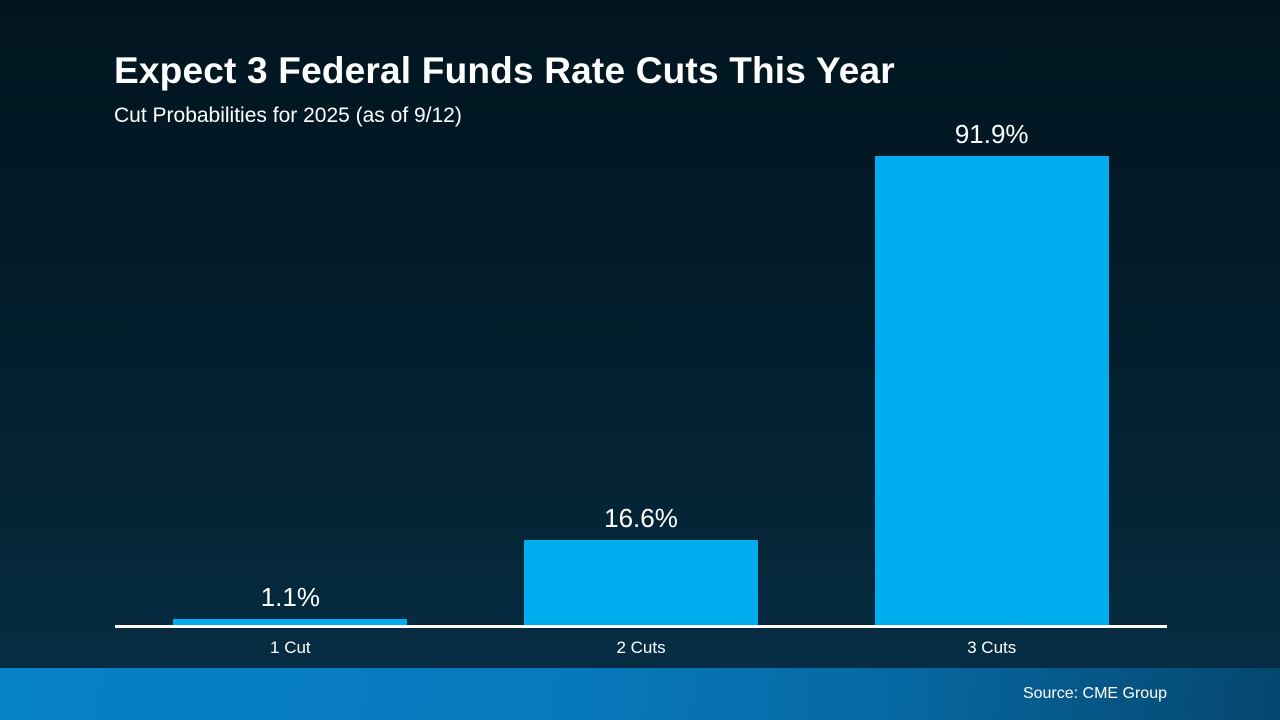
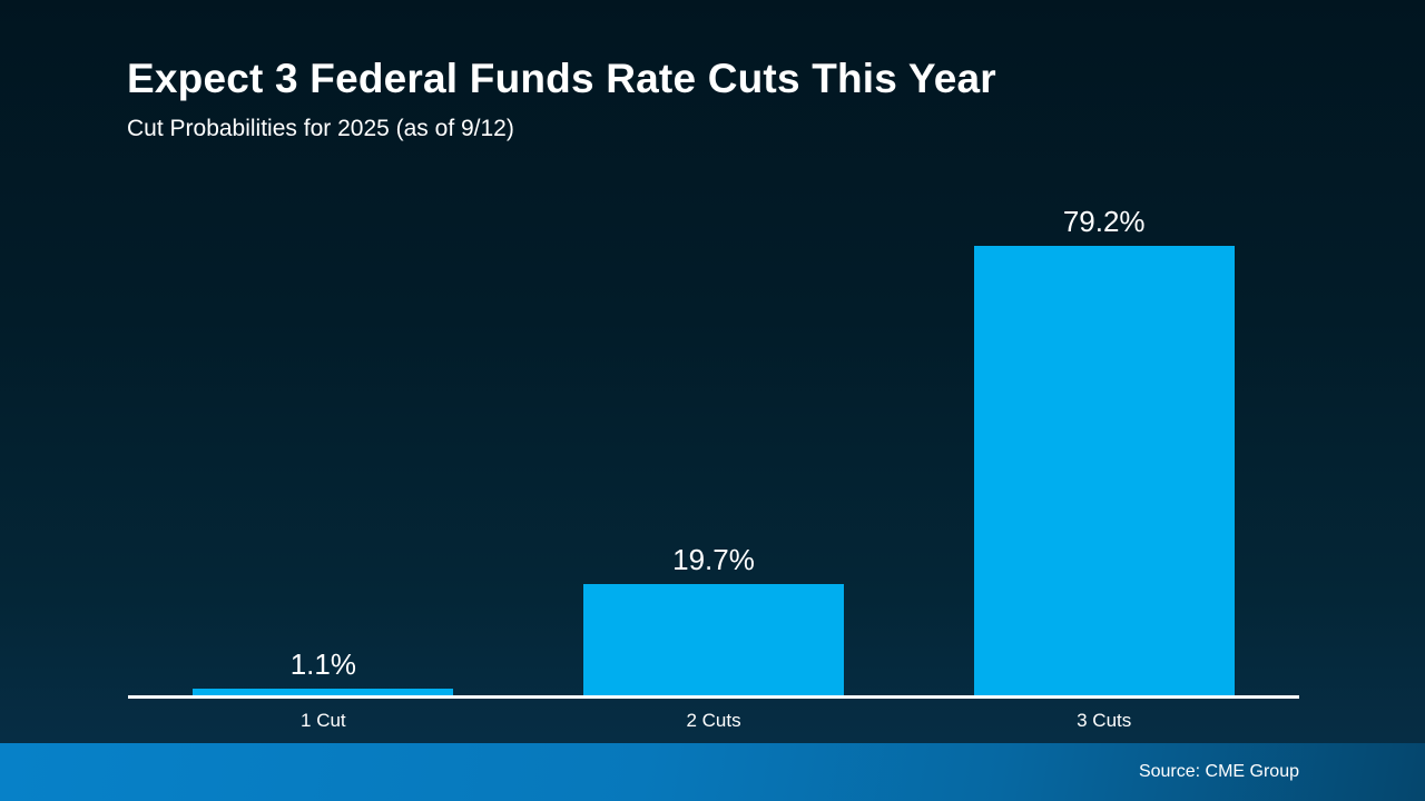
2 Cuts: 16.6% -> 19.7%
3 Cuts: 91.9% -> 79.2%
